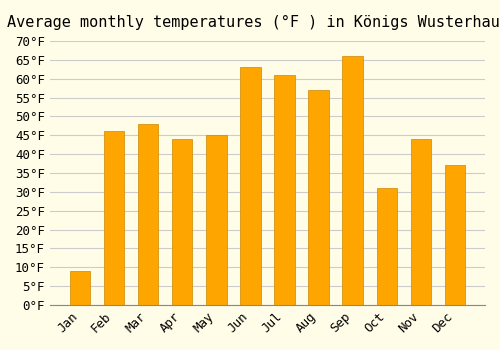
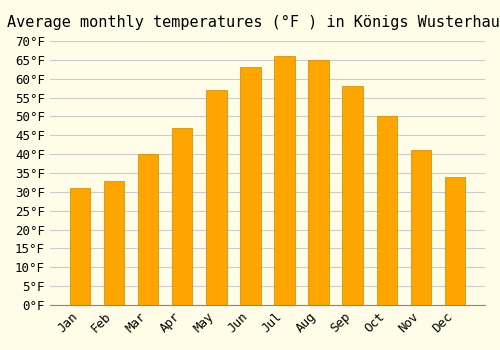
Jan: 9°F -> 31°F
Feb: 46°F -> 33°F
Mar: 48°F -> 40°F
Apr: 44°F -> 47°F
May: 45°F -> 57°F
Jul: 61°F -> 66°F
Aug: 57°F -> 65°F
Sep: 66°F -> 58°F
Oct: 31°F -> 50°F
Nov: 44°F -> 41°F
Dec: 37°F -> 34°F
